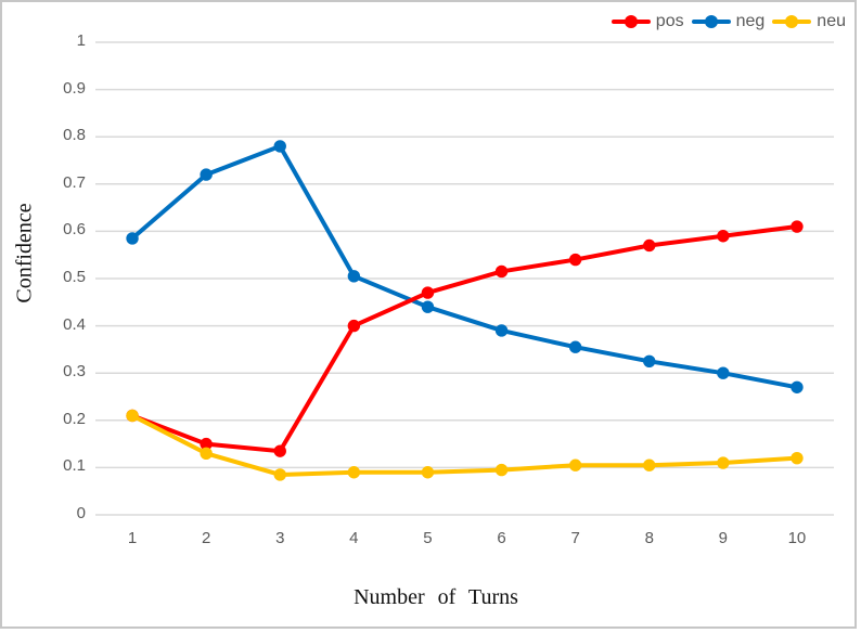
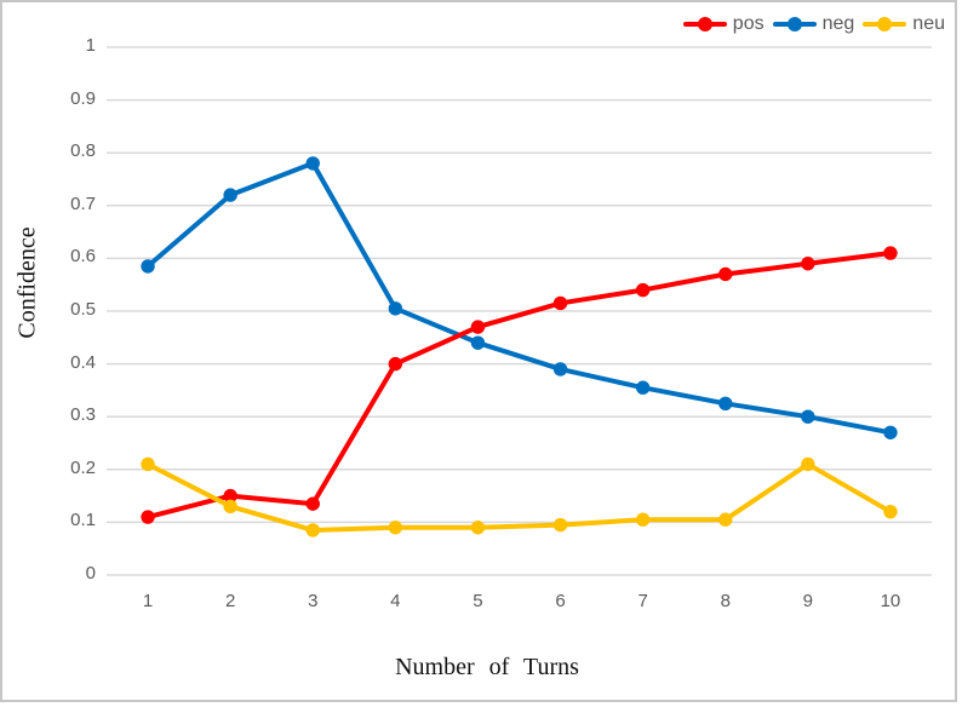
pos/1: 0.21 -> 0.11
neu/9: 0.11 -> 0.21
